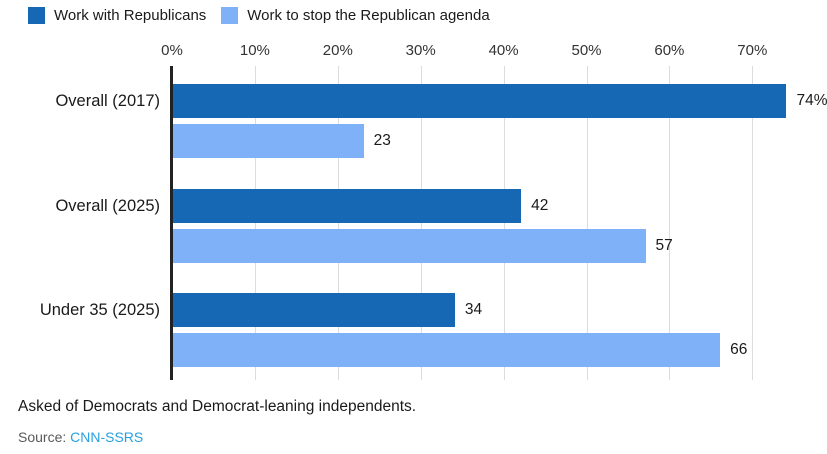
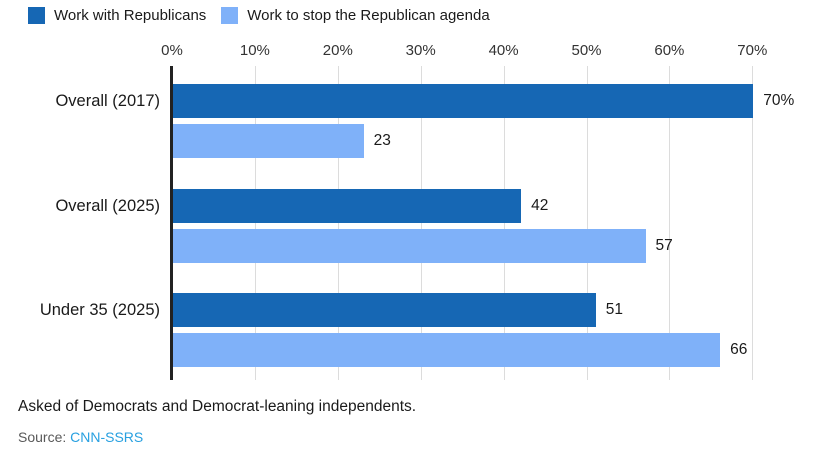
Work with Republicans/Overall (2017): 74% -> 70%
Work with Republicans/Under 35 (2025): 34 -> 51
